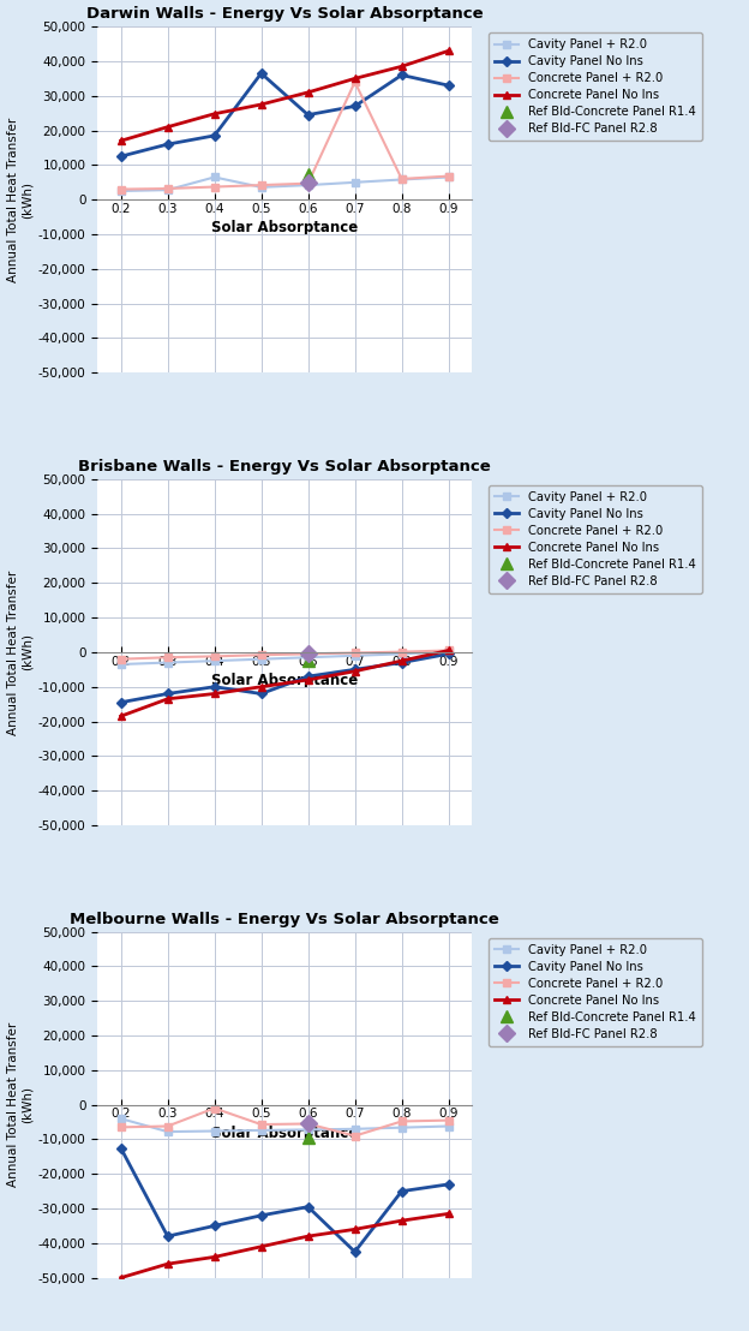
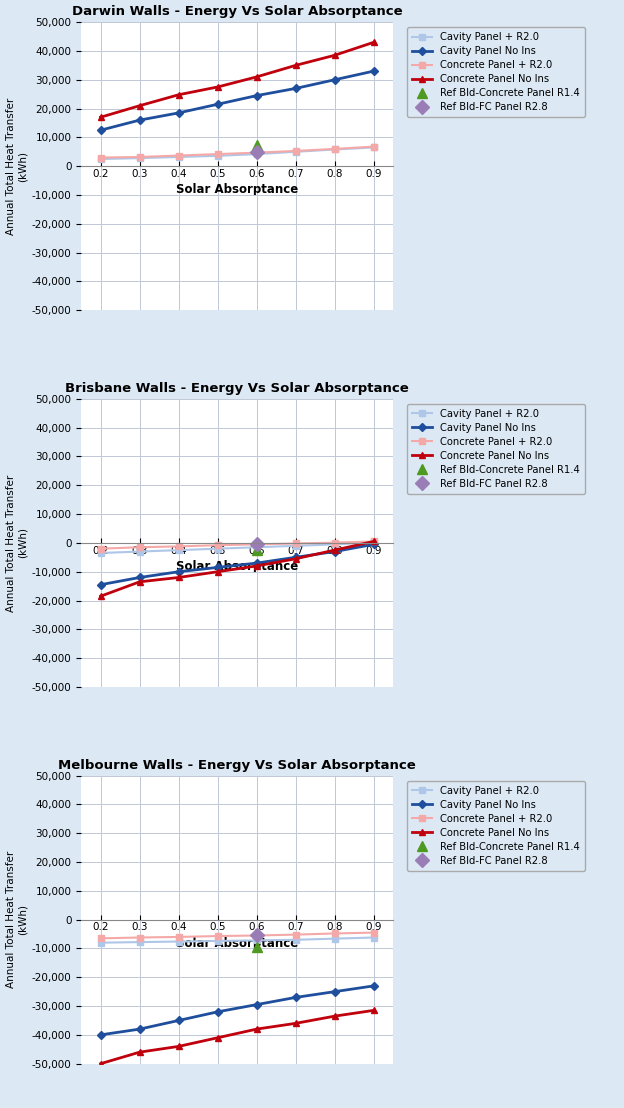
Darwin Walls - Energy Vs Solar Absorptance/Cavity Panel + R2.0/0.4: 6,500 -> 3,200
Darwin Walls - Energy Vs Solar Absorptance/Cavity Panel No Ins/0.5: 36,500 -> 21,500
Darwin Walls - Energy Vs Solar Absorptance/Concrete Panel + R2.0/0.7: 34,000 -> 5,300
Darwin Walls - Energy Vs Solar Absorptance/Cavity Panel No Ins/0.8: 36,000 -> 30,000
Brisbane Walls - Energy Vs Solar Absorptance/Cavity Panel No Ins/0.5: -12,000 -> -8,500
Melbourne Walls - Energy Vs Solar Absorptance/Cavity Panel + R2.0/0.2: -4,000 -> -8,000
Melbourne Walls - Energy Vs Solar Absorptance/Cavity Panel No Ins/0.2: -12,500 -> -40,000
Melbourne Walls - Energy Vs Solar Absorptance/Concrete Panel + R2.0/0.4: -1,000 -> -6,000
Melbourne Walls - Energy Vs Solar Absorptance/Cavity Panel No Ins/0.7: -42,500 -> -27,000
Melbourne Walls - Energy Vs Solar Absorptance/Concrete Panel + R2.0/0.7: -9,000 -> -5,200
